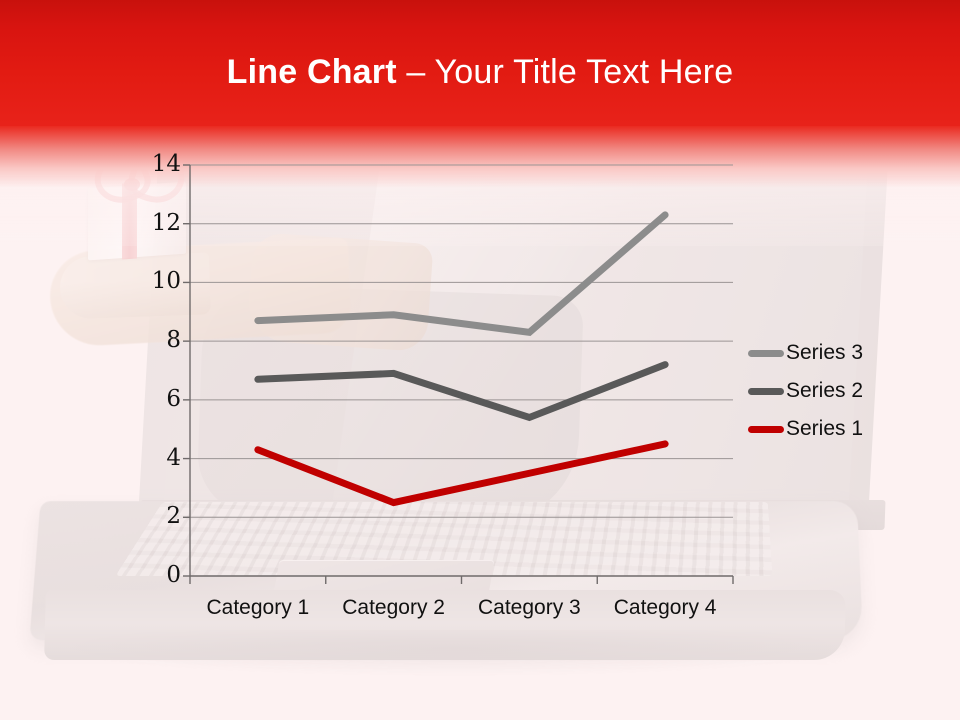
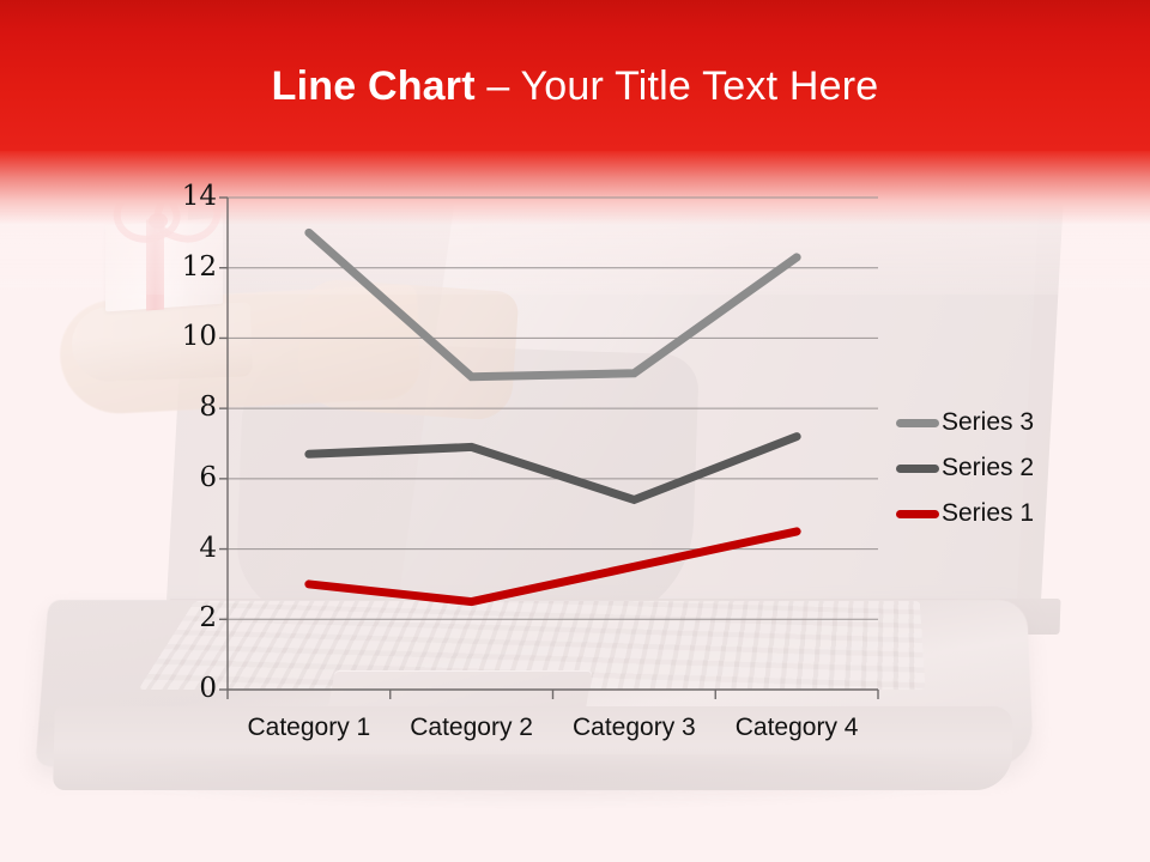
Series 3/Category 1: 8.7 -> 13.0
Series 1/Category 1: 4.3 -> 3.0
Series 3/Category 3: 8.3 -> 9.0
